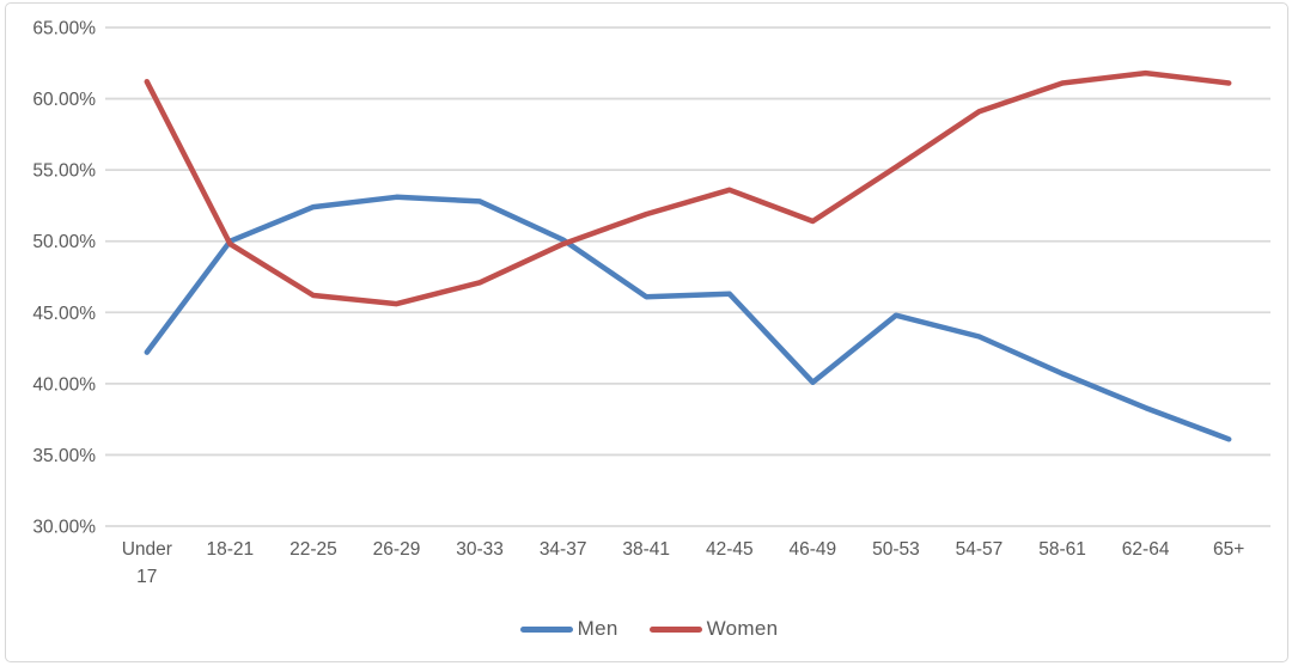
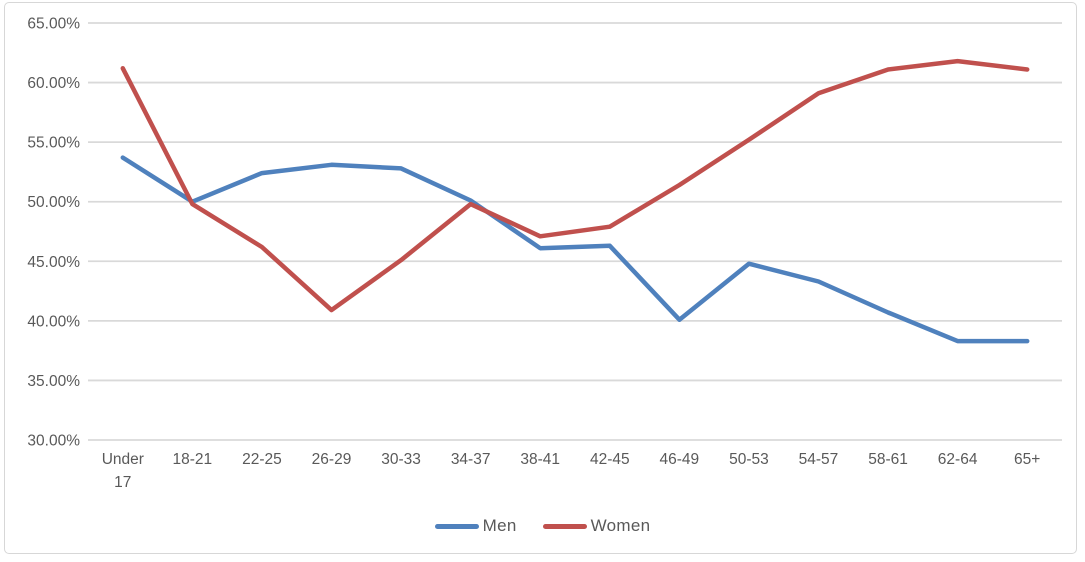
Men/Under 17: 42.2% -> 53.7%
Women/26-29: 45.6% -> 40.9%
Women/30-33: 47.1% -> 45.1%
Women/38-41: 51.9% -> 47.1%
Women/42-45: 53.6% -> 47.9%
Men/65+: 36.1% -> 38.3%
